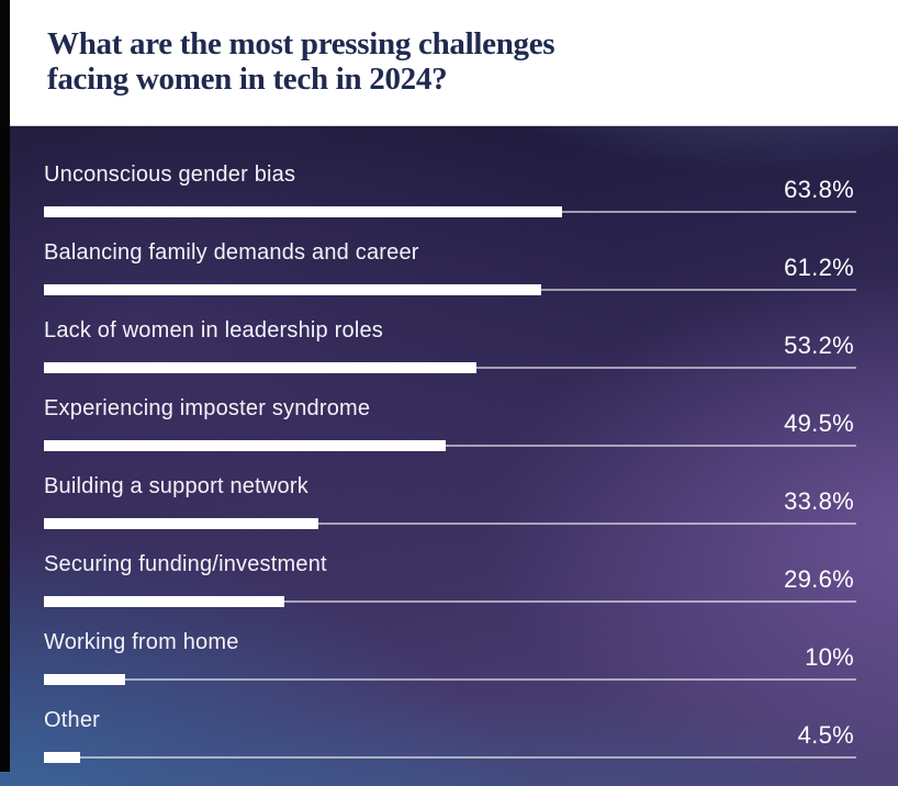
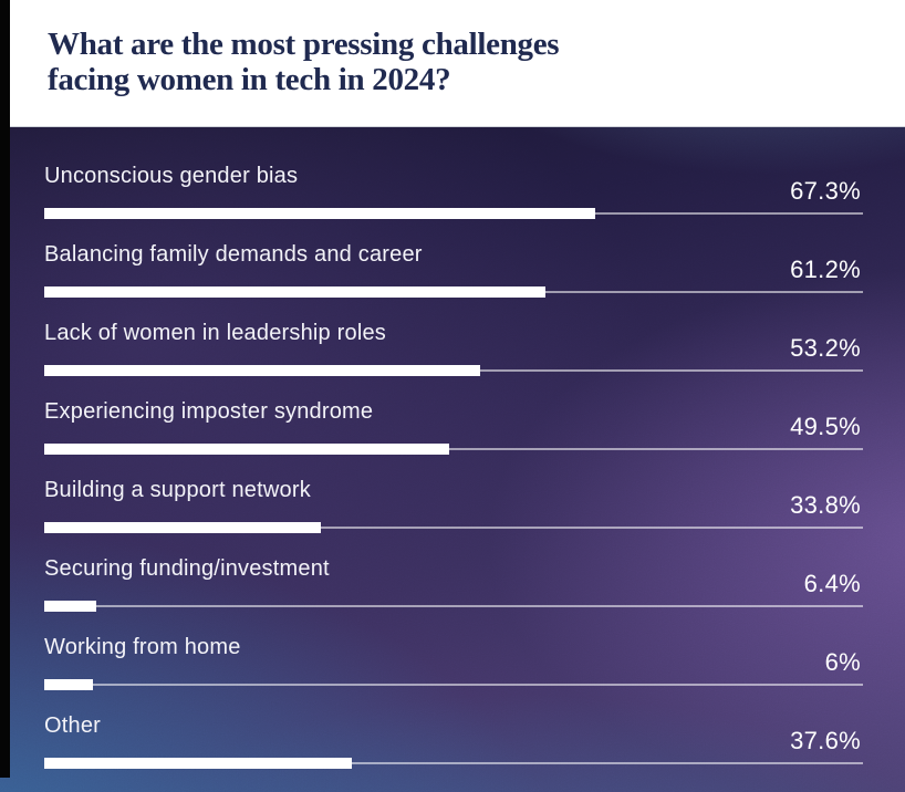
Unconscious gender bias: 63.8% -> 67.3%
Securing funding/investment: 29.6% -> 6.4%
Working from home: 10% -> 6%
Other: 4.5% -> 37.6%
